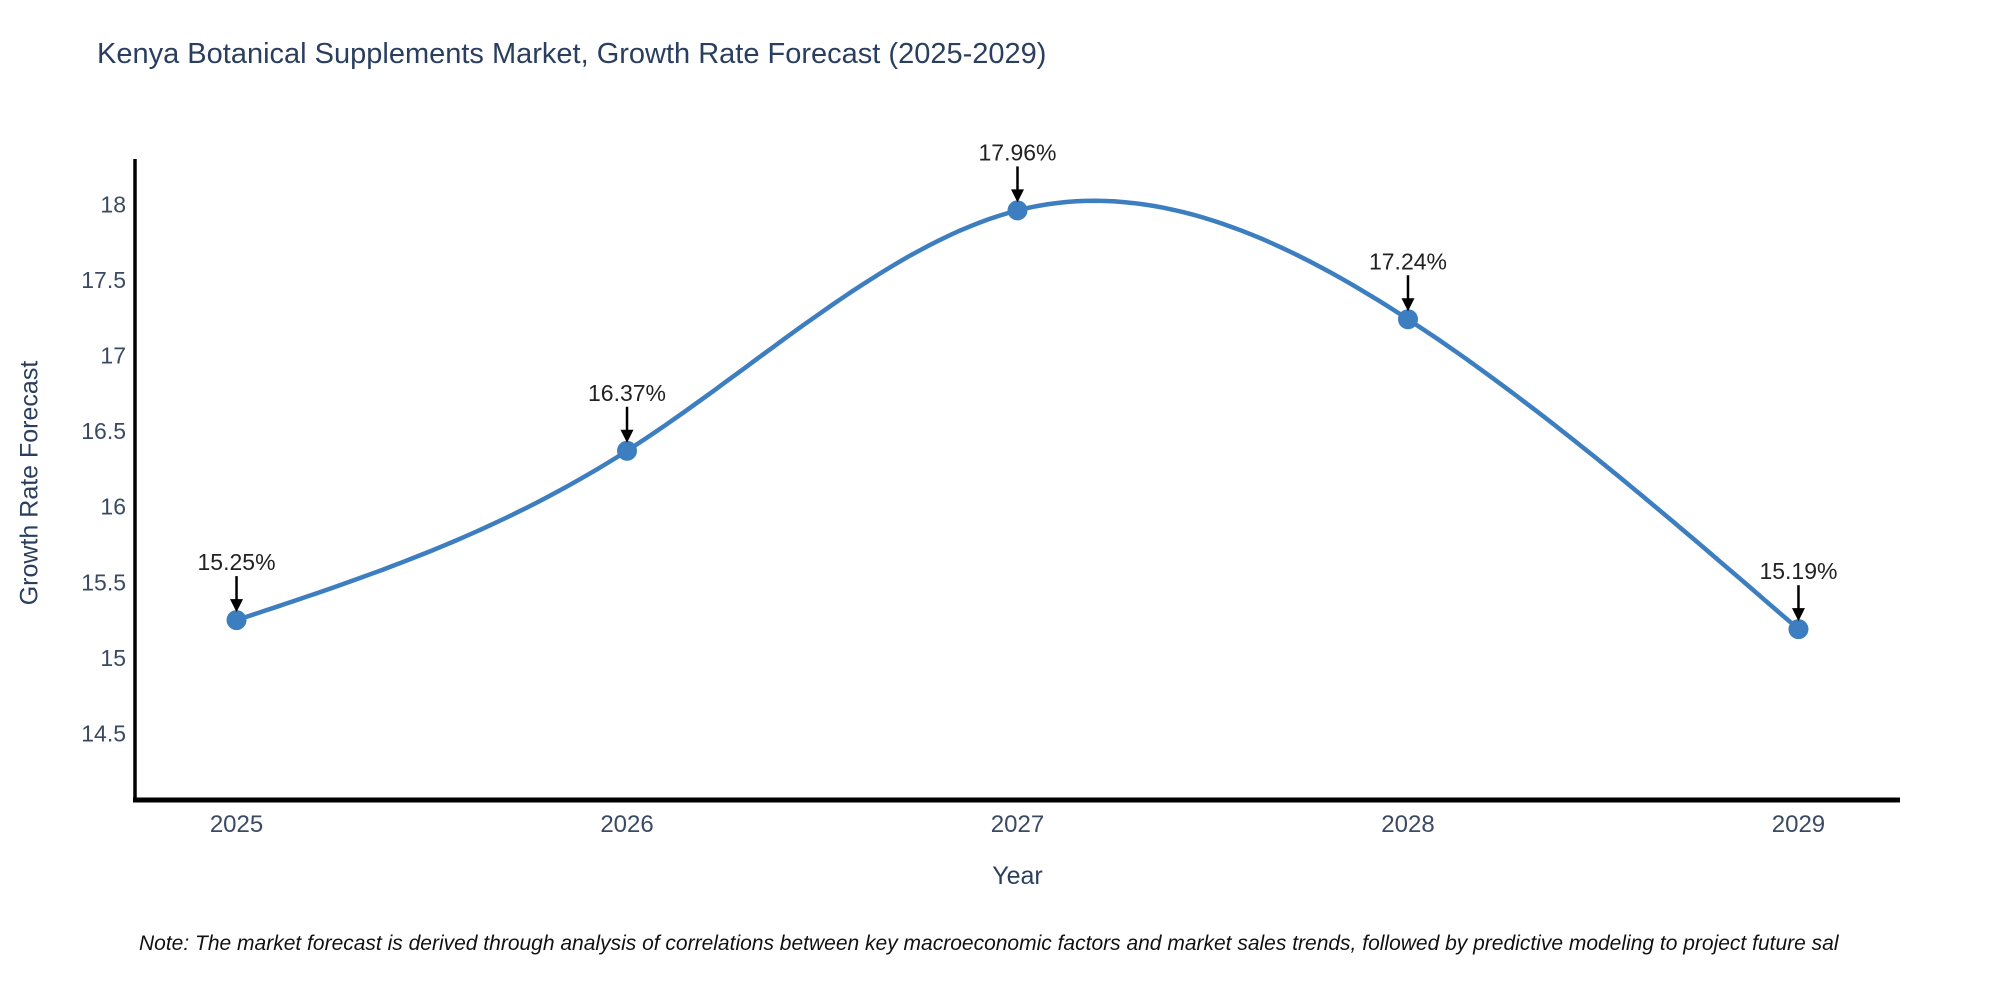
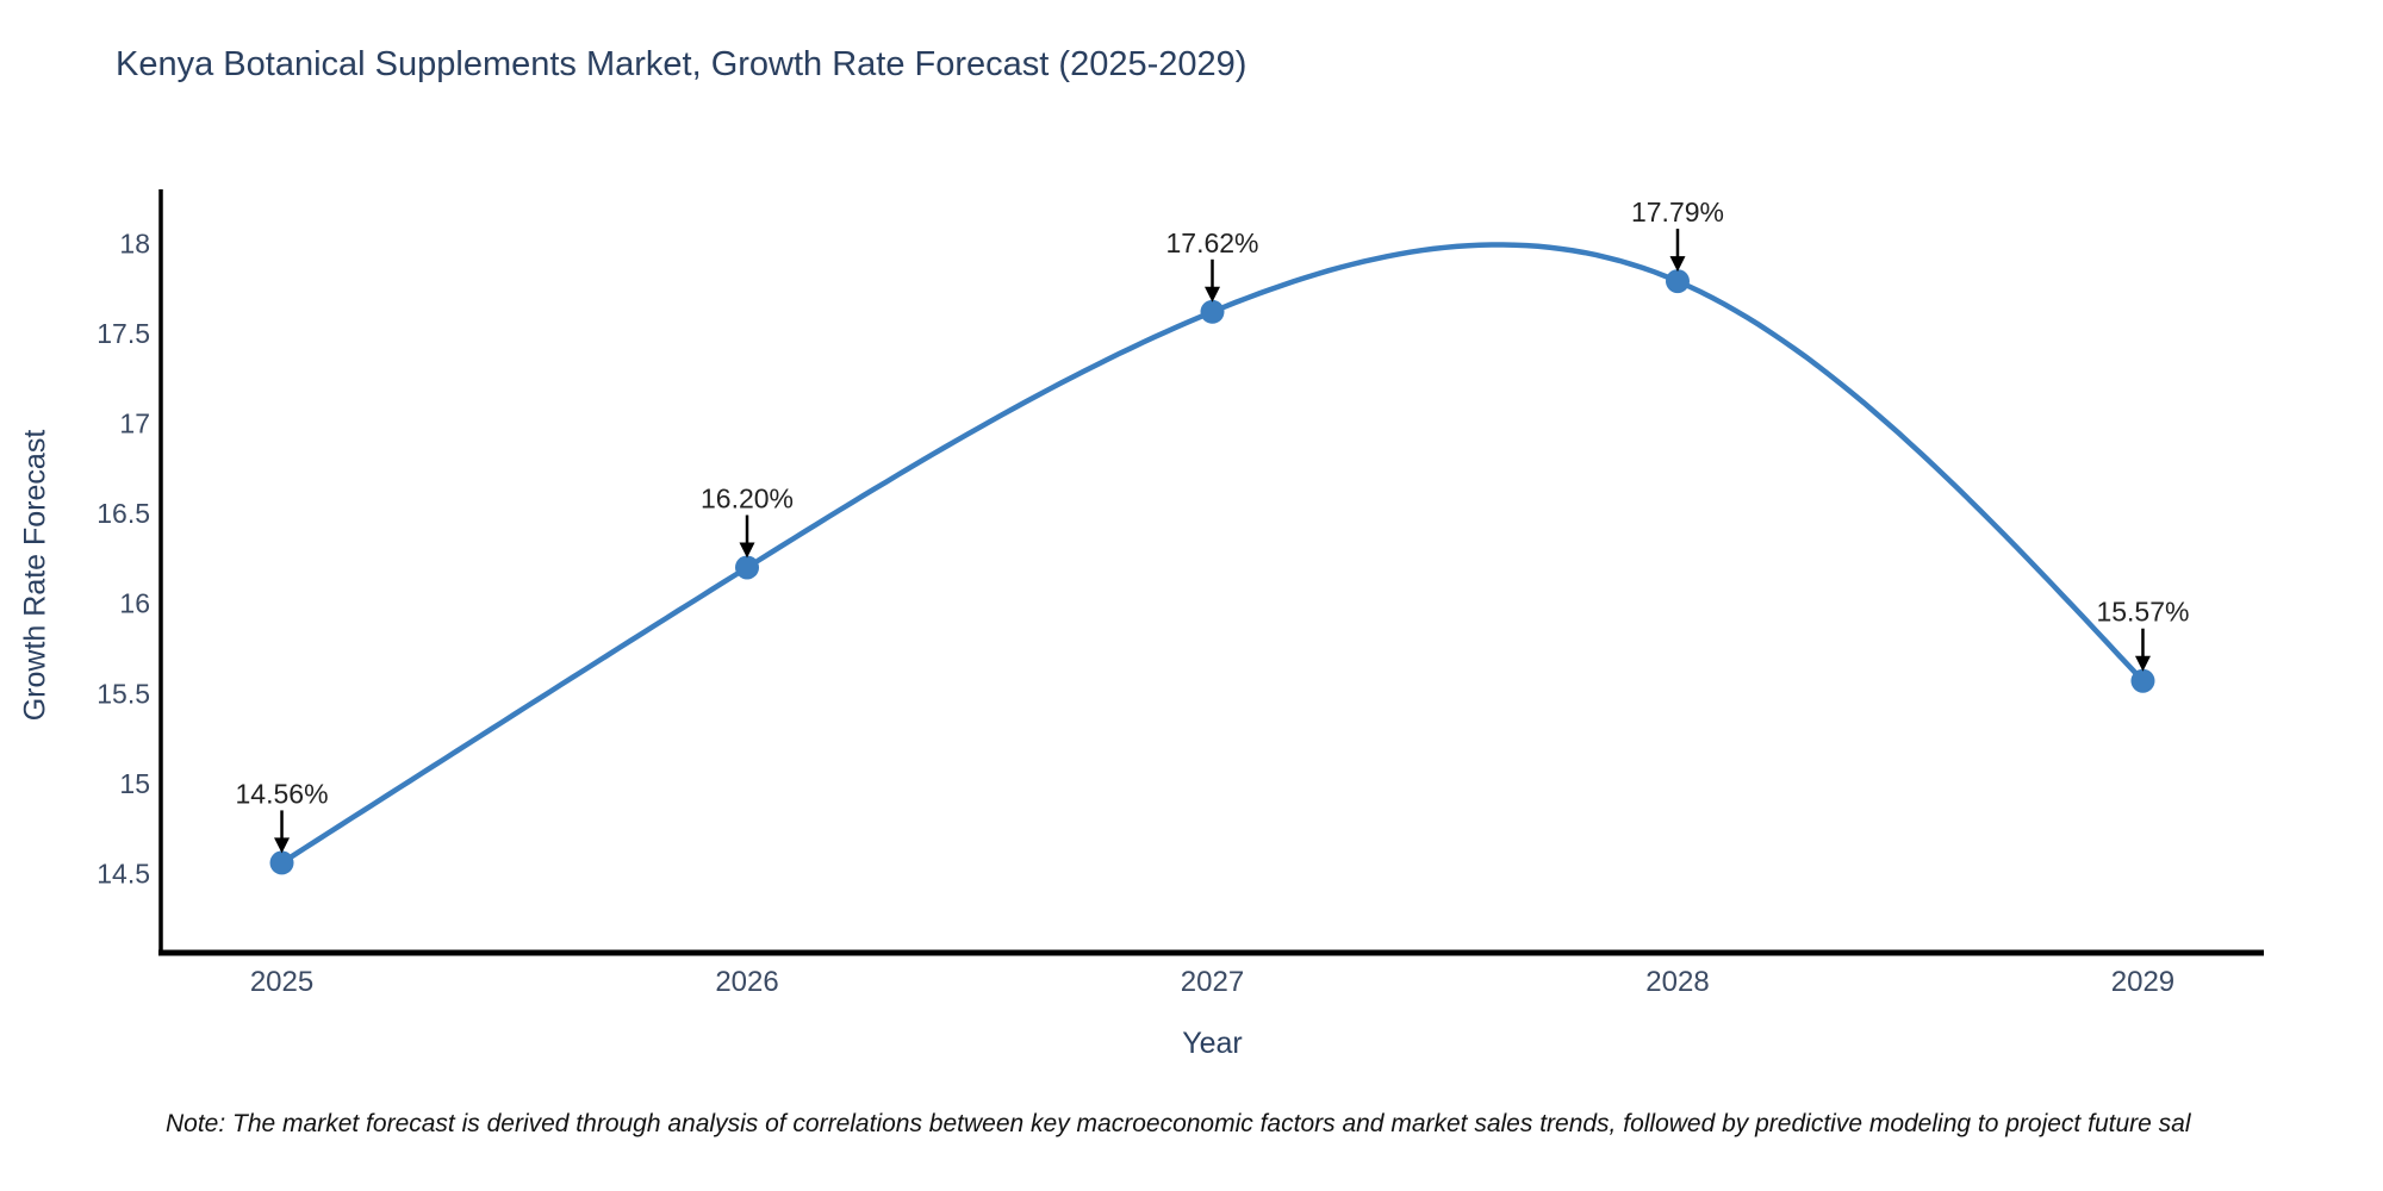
2025: 15.25% -> 14.56%
2026: 16.37% -> 16.20%
2027: 17.96% -> 17.62%
2028: 17.24% -> 17.79%
2029: 15.19% -> 15.57%
